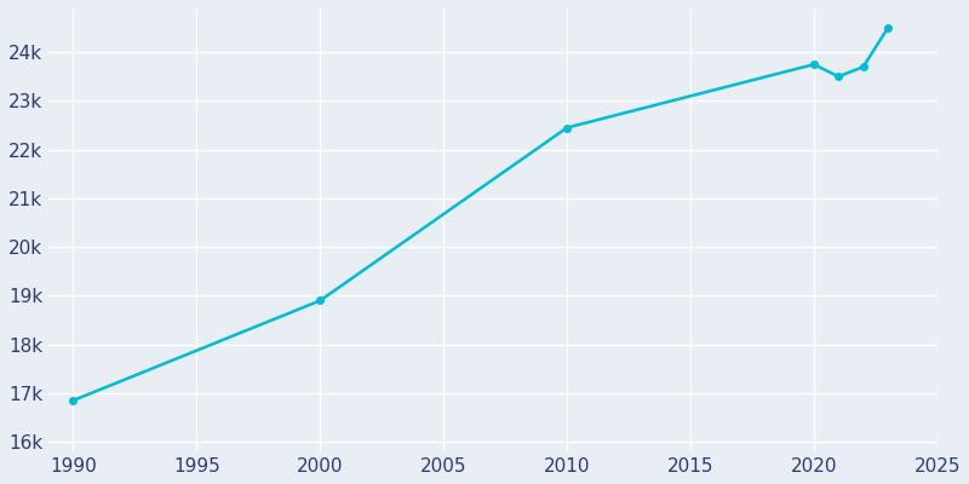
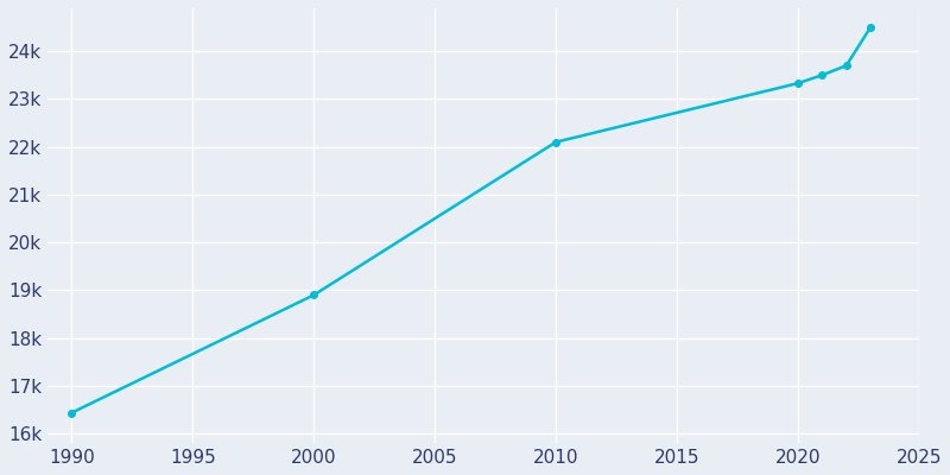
1990: 16.85k -> 16.44k
2010: 22.45k -> 22.10k
2020: 23.75k -> 23.33k
